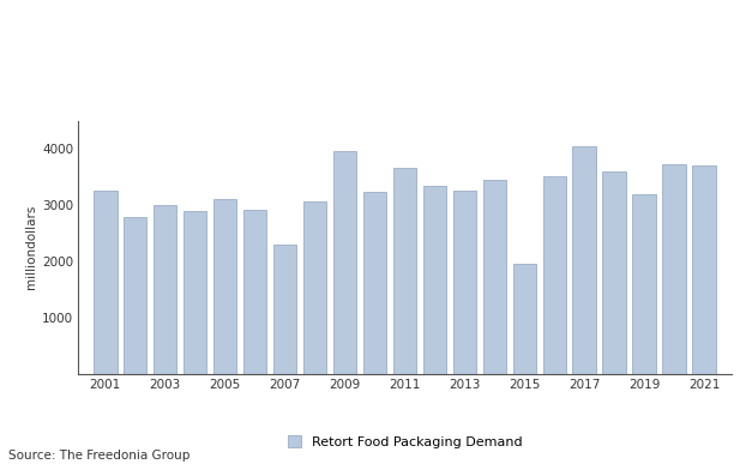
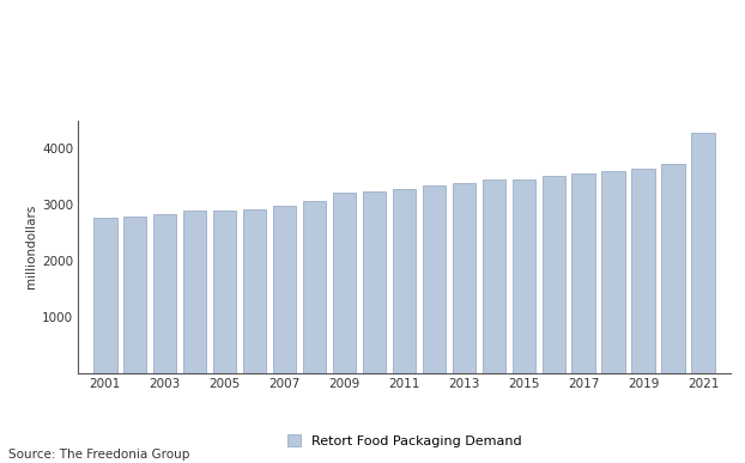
2001: 3250 -> 2770
2003: 3000 -> 2830
2005: 3100 -> 2890
2007: 2300 -> 2970
2009: 3950 -> 3220
2011: 3650 -> 3270
2013: 3250 -> 3390
2015: 1950 -> 3450
2017: 4050 -> 3550
2019: 3200 -> 3640
2021: 3700 -> 4270
